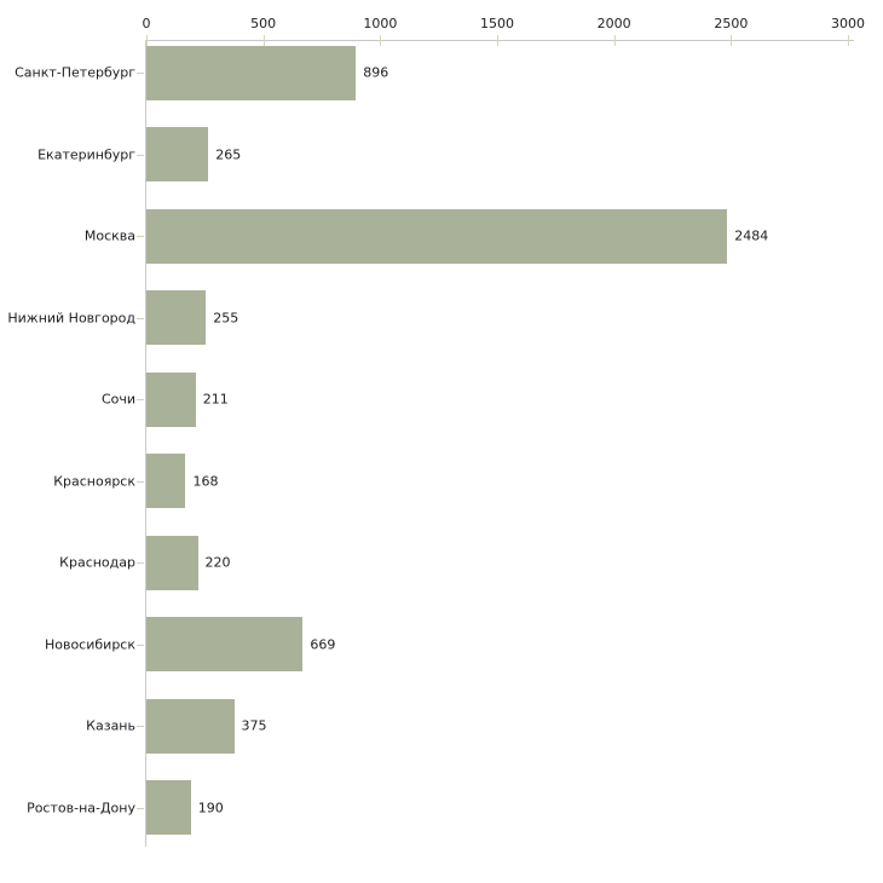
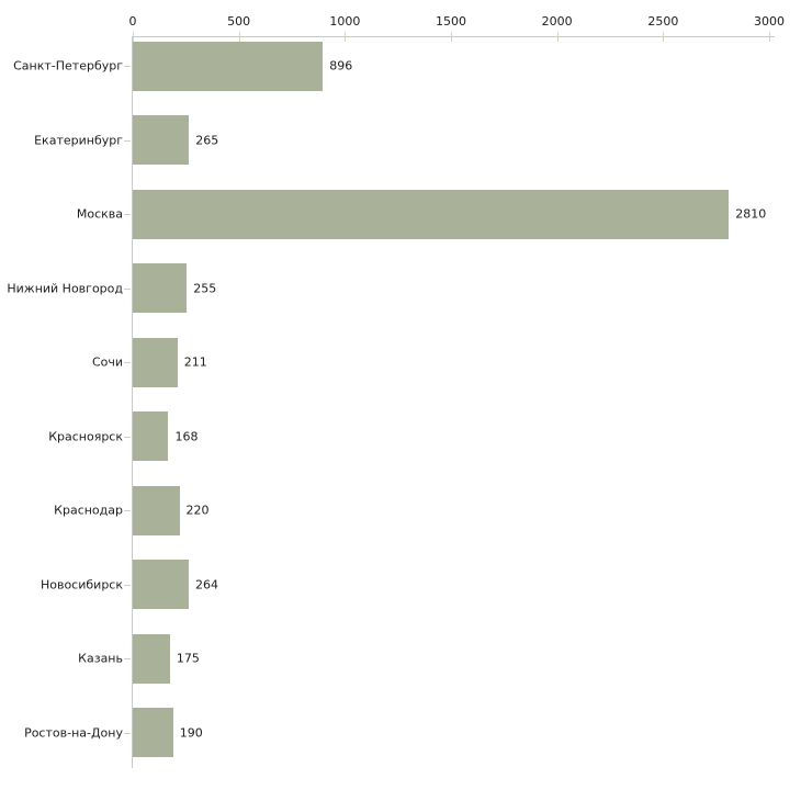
Москва: 2484 -> 2810
Новосибирск: 669 -> 264
Казань: 375 -> 175
